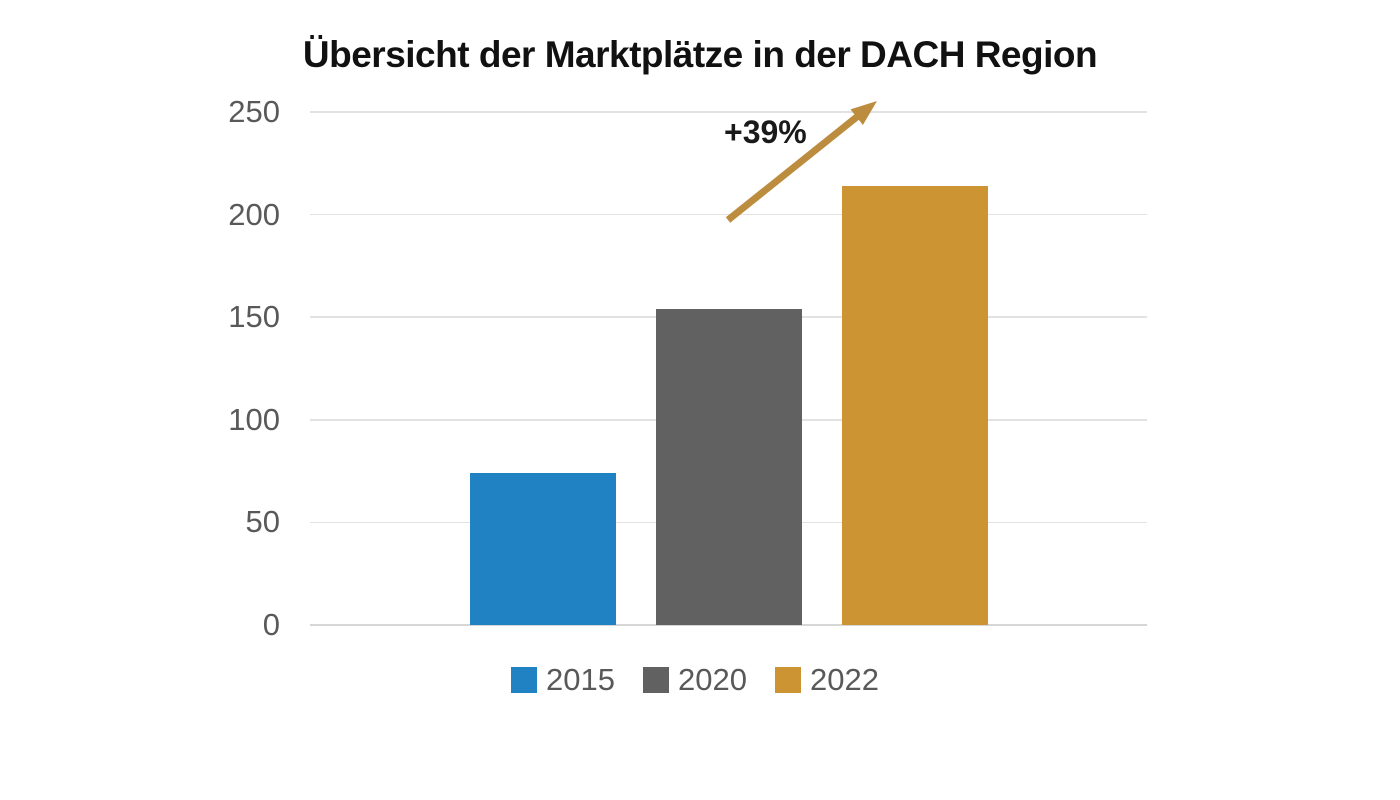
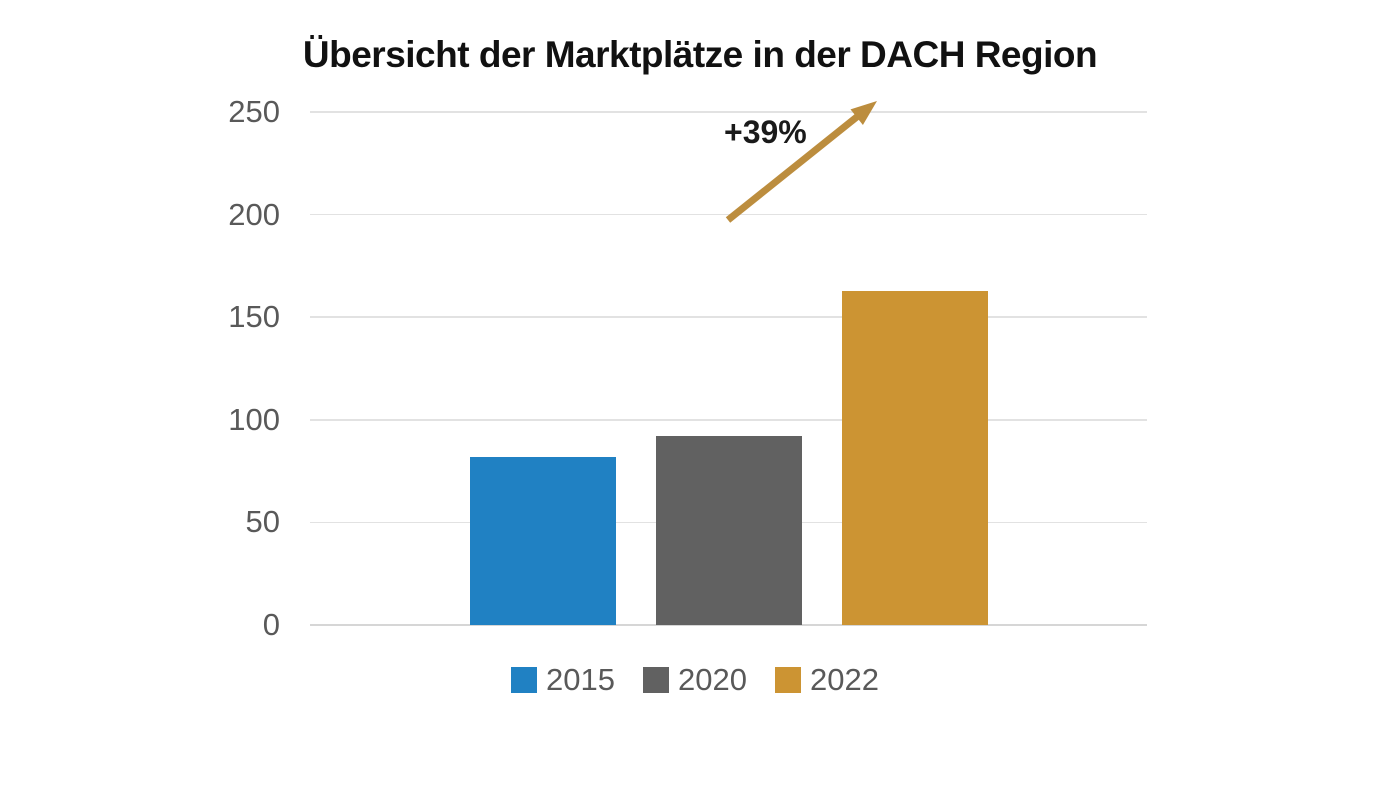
2015: 74 -> 82
2020: 154 -> 92
2022: 214 -> 163
